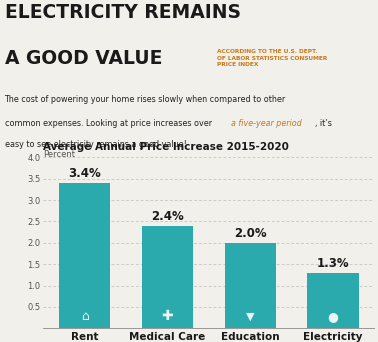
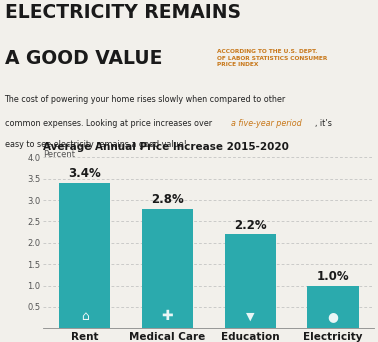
Medical Care: 2.4% -> 2.8%
Education: 2.0% -> 2.2%
Electricity: 1.3% -> 1.0%
